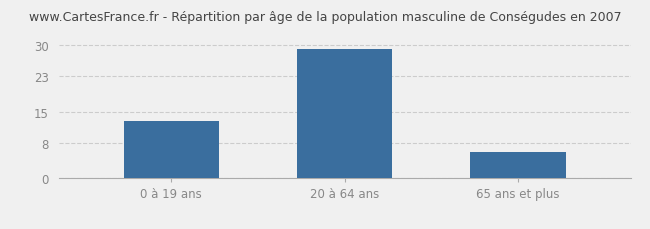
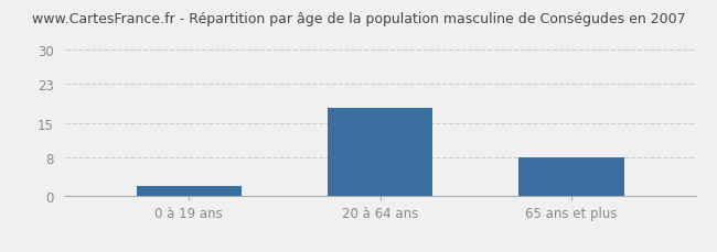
0 à 19 ans: 13 -> 2
20 à 64 ans: 29 -> 18
65 ans et plus: 6 -> 8
